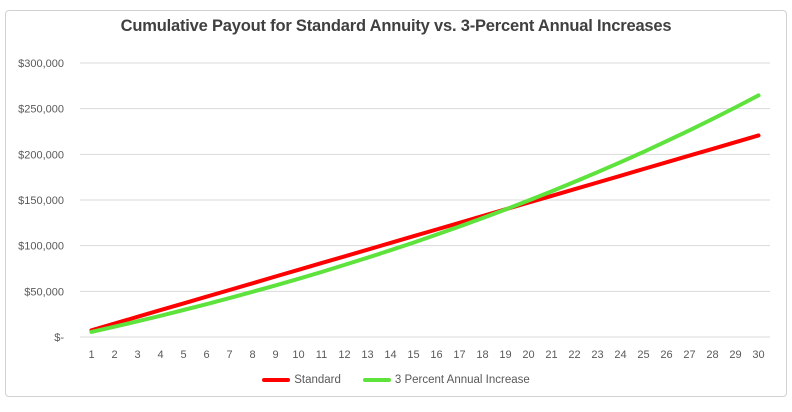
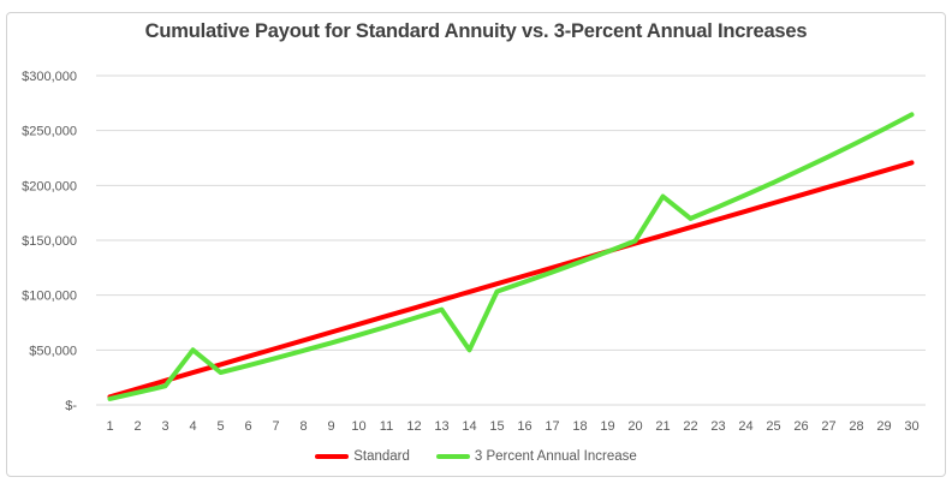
3 Percent Annual Increase/4: $20000 -> $50000
3 Percent Annual Increase/14: $100000 -> $50000
3 Percent Annual Increase/21: $160000 -> $190000
